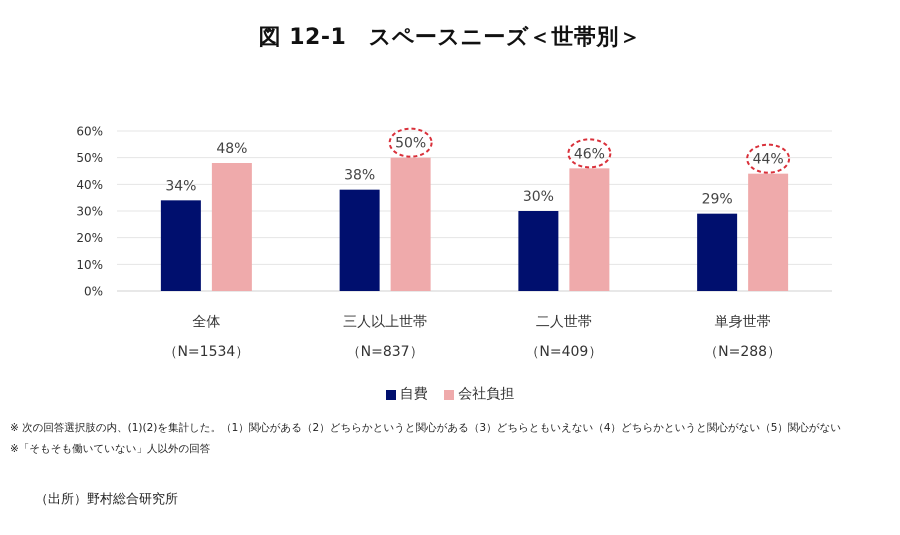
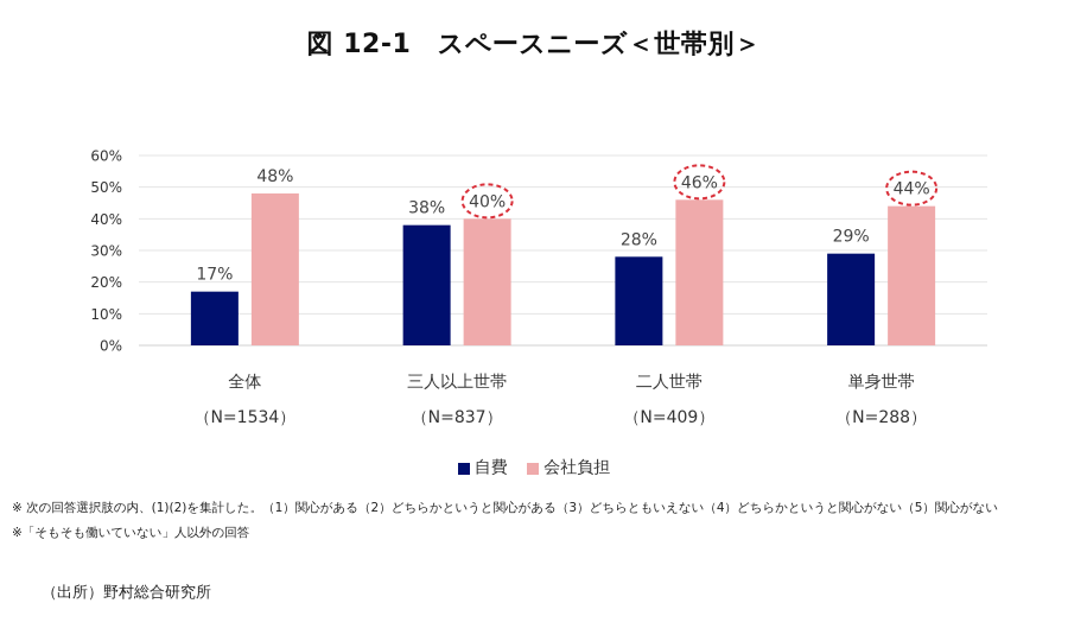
自費/全体: 34% -> 17%
会社負担/三人以上世帯: 50% -> 40%
自費/二人世帯: 30% -> 28%
